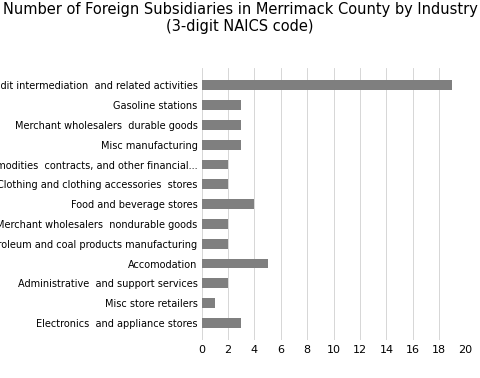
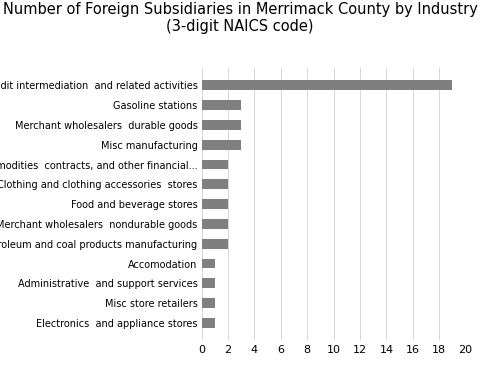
Food and beverage stores: 4 -> 2
Accomodation: 5 -> 1
Administrative and support services: 2 -> 1
Electronics and appliance stores: 3 -> 1
